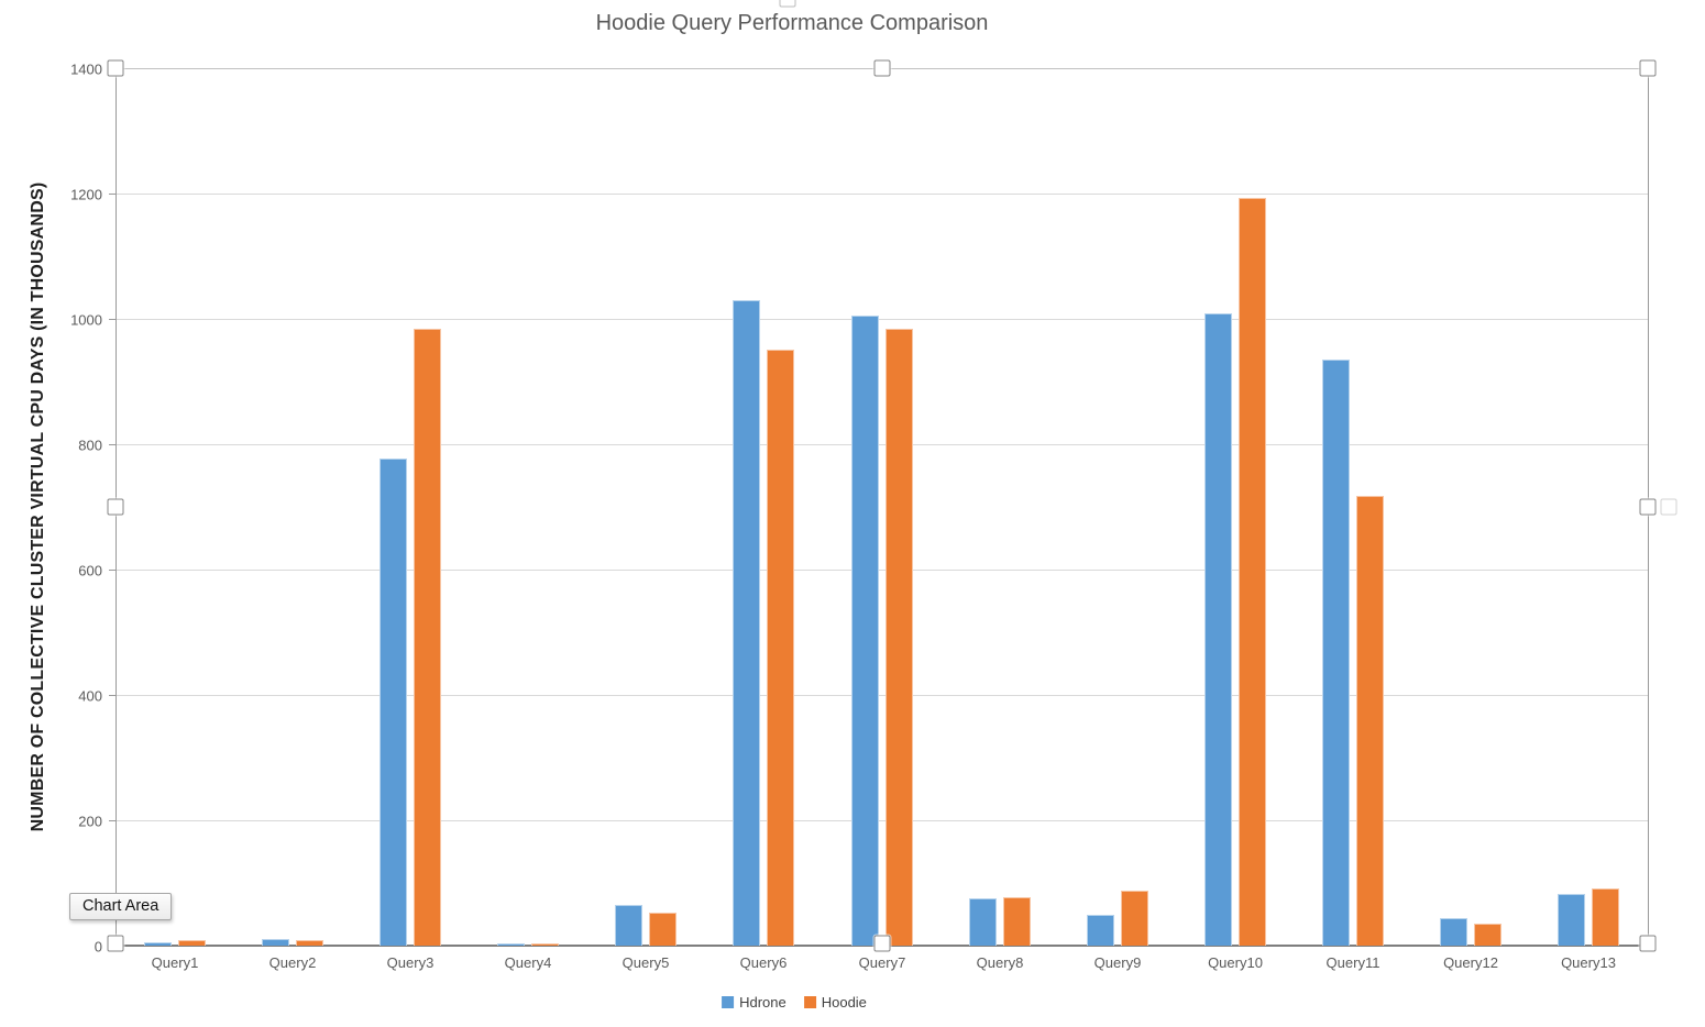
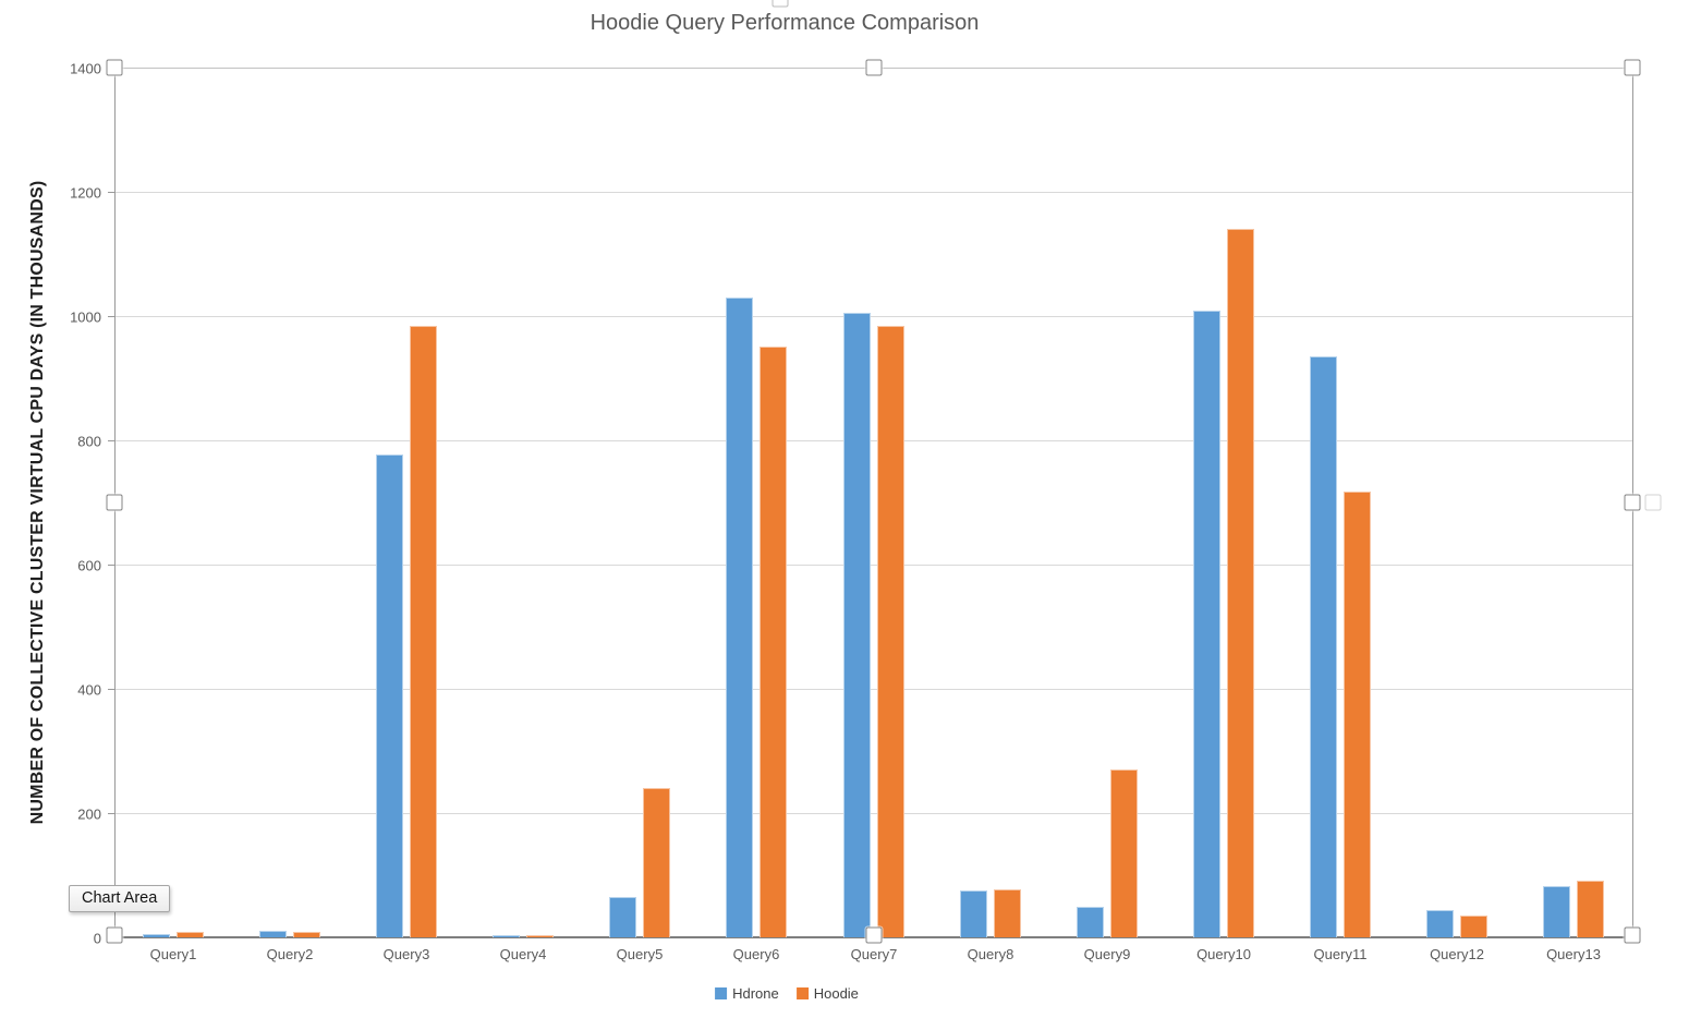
Hoodie/Query5: 50 -> 240
Hoodie/Query9: 90 -> 270
Hoodie/Query10: 1190 -> 1140
